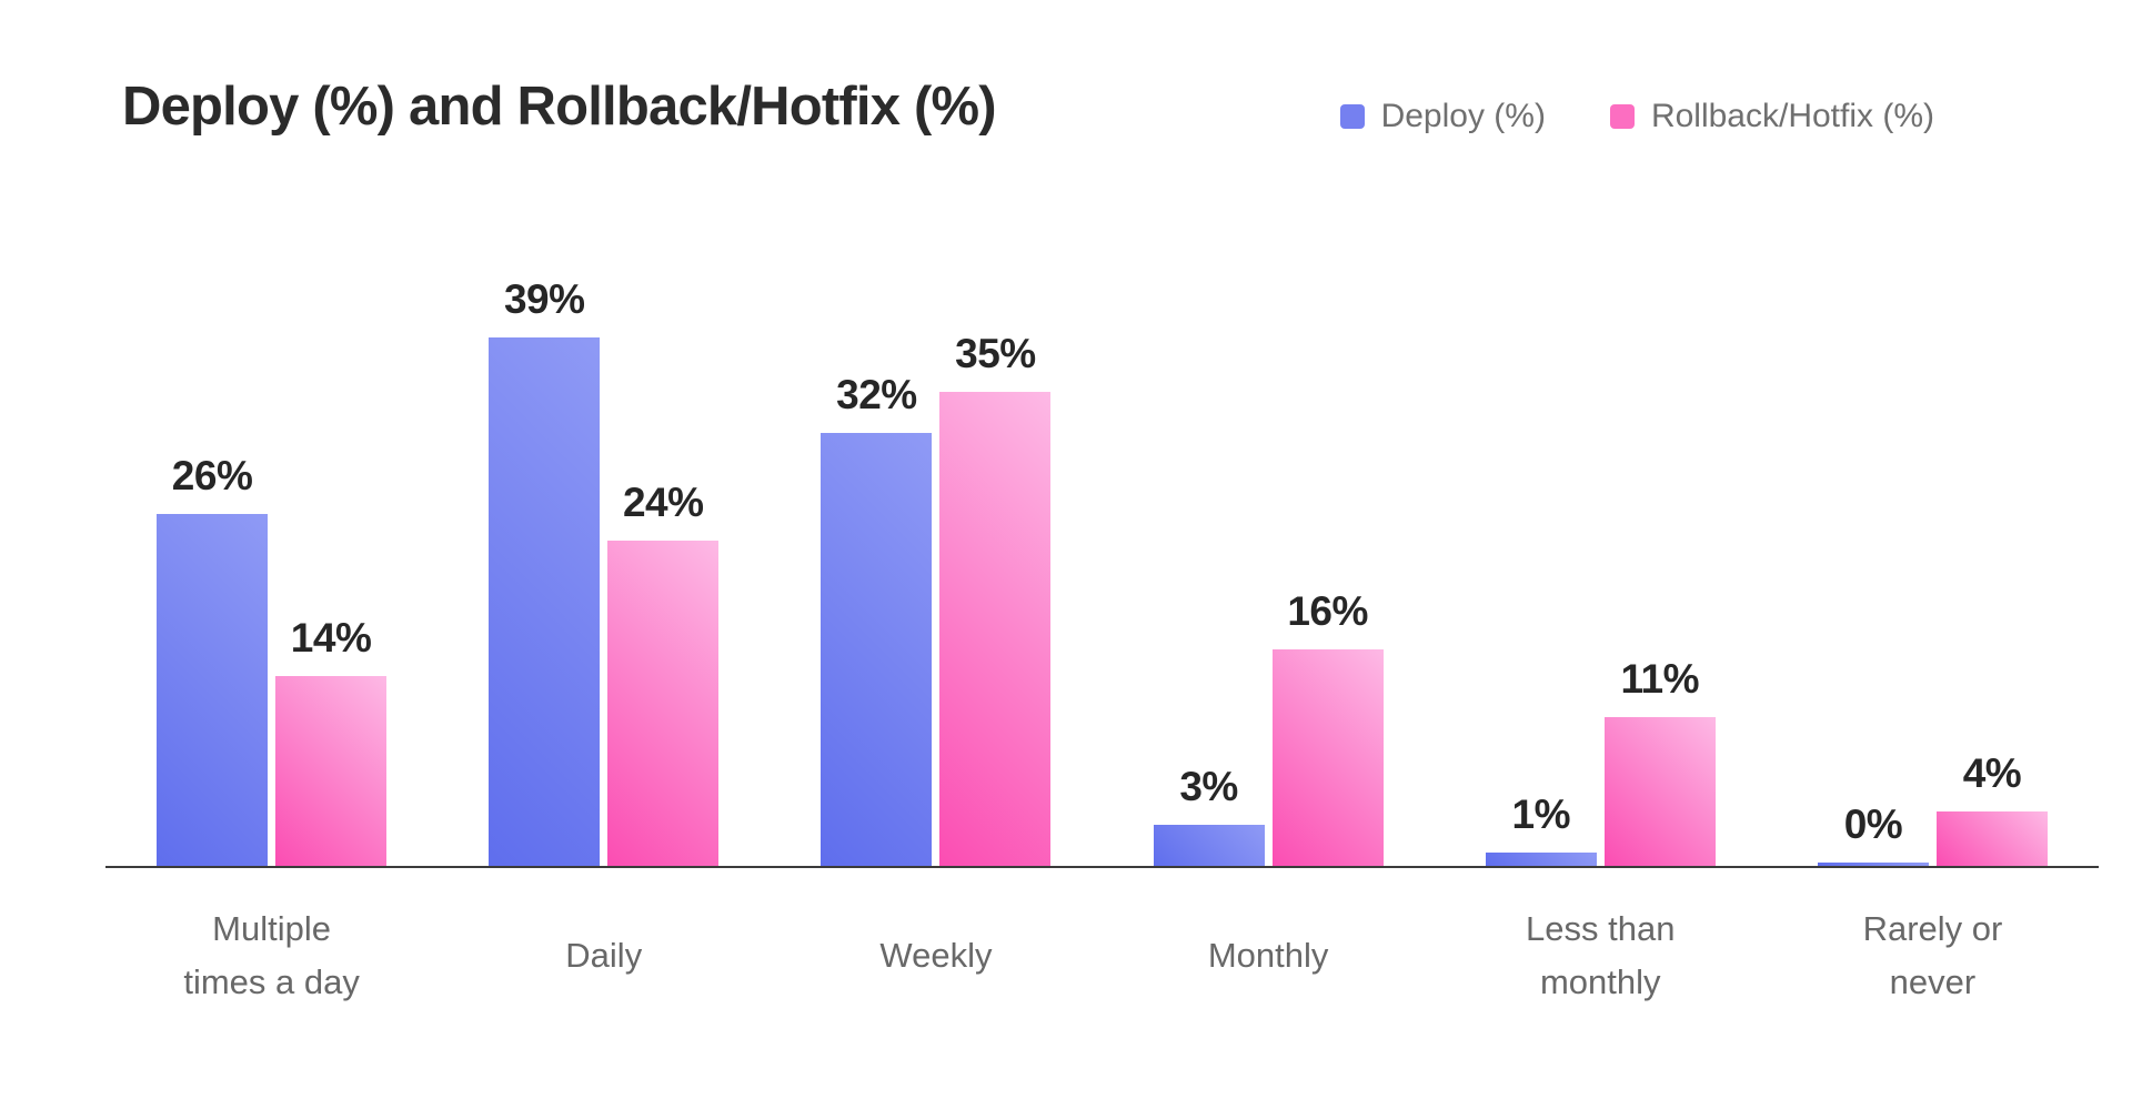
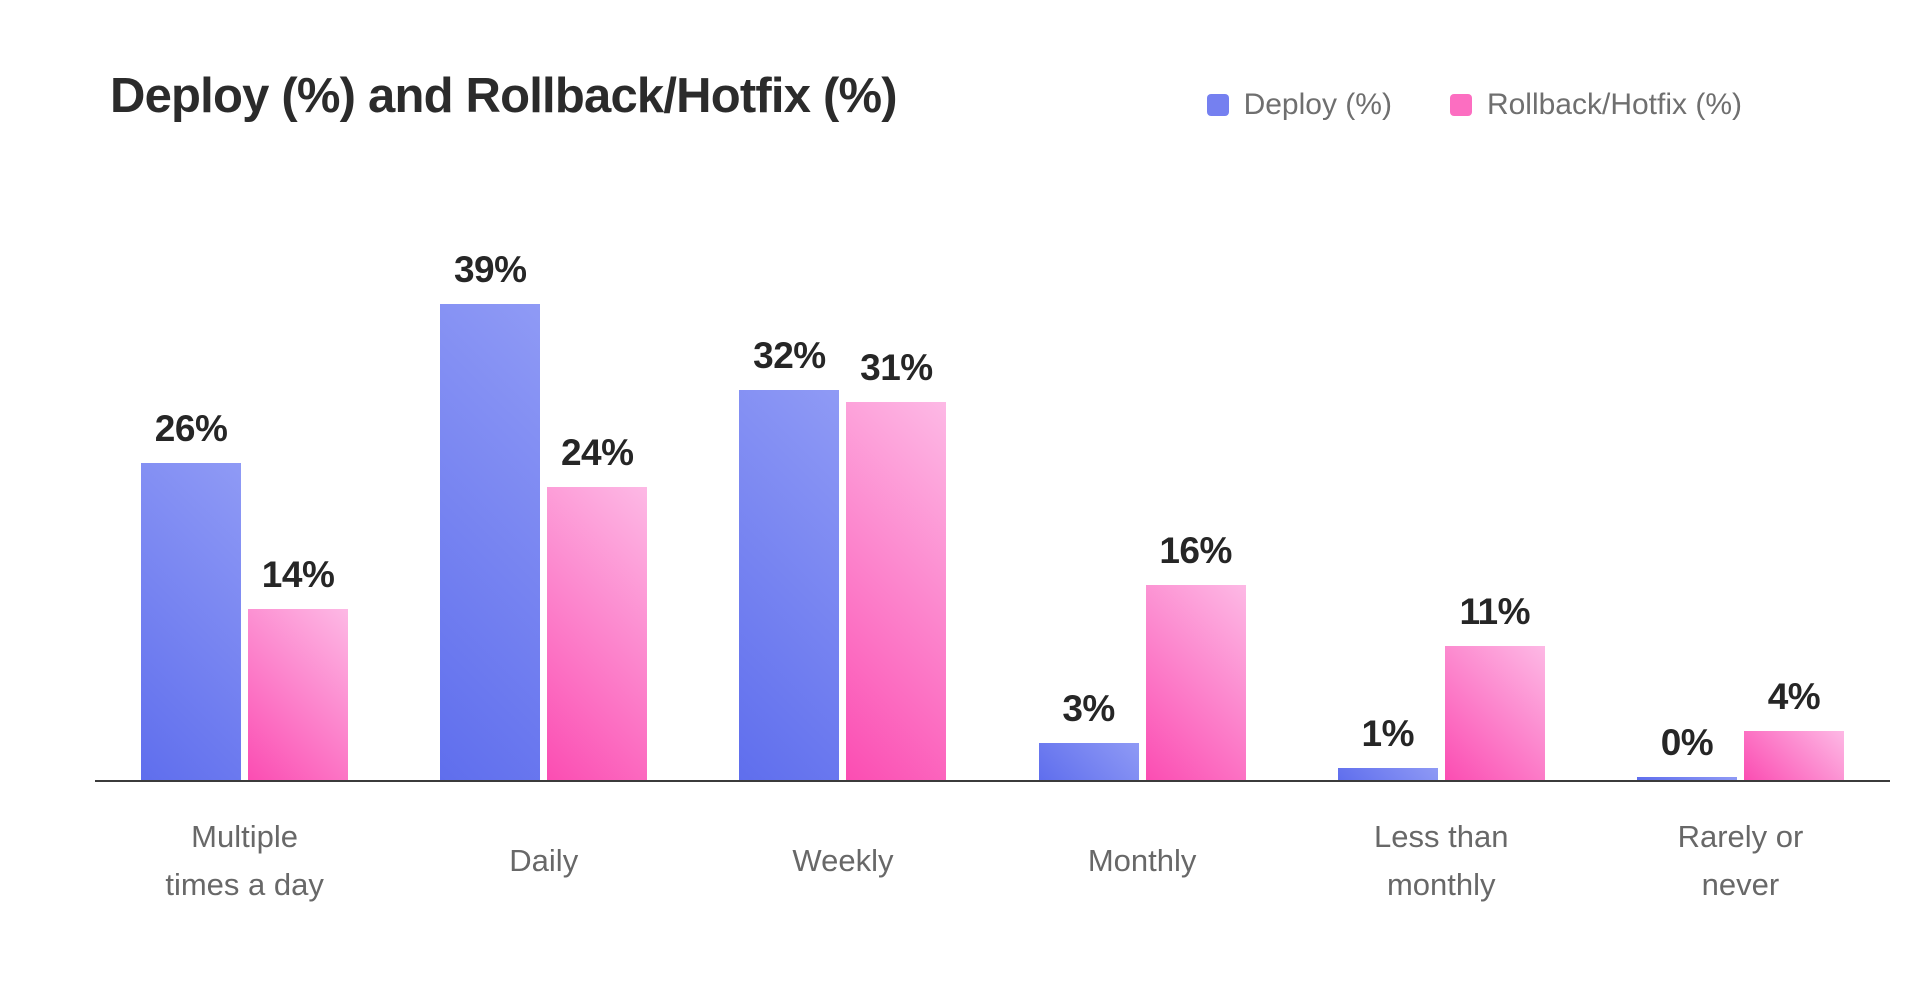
Rollback/Hotfix (%)/Weekly: 35% -> 31%
